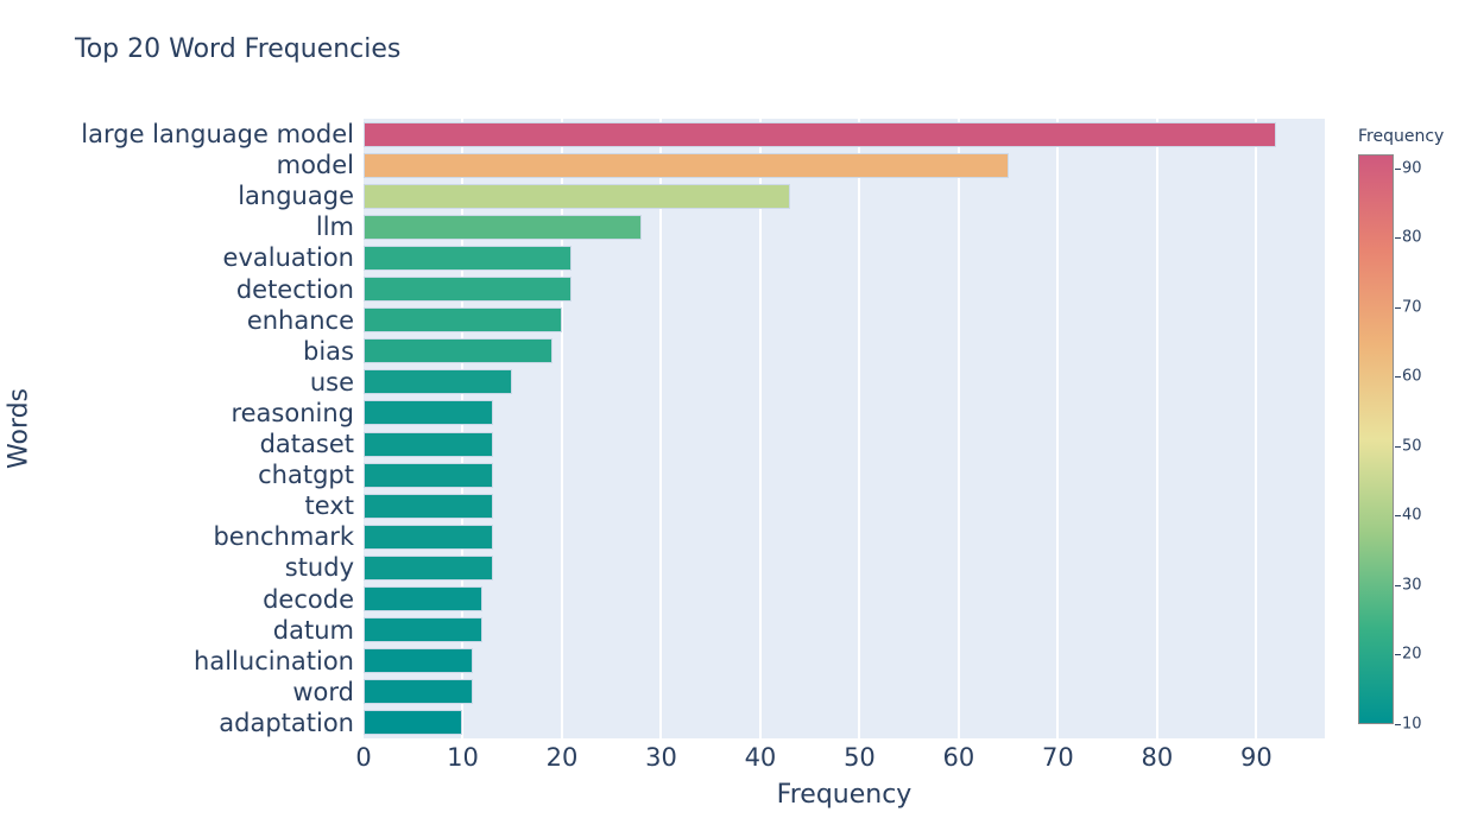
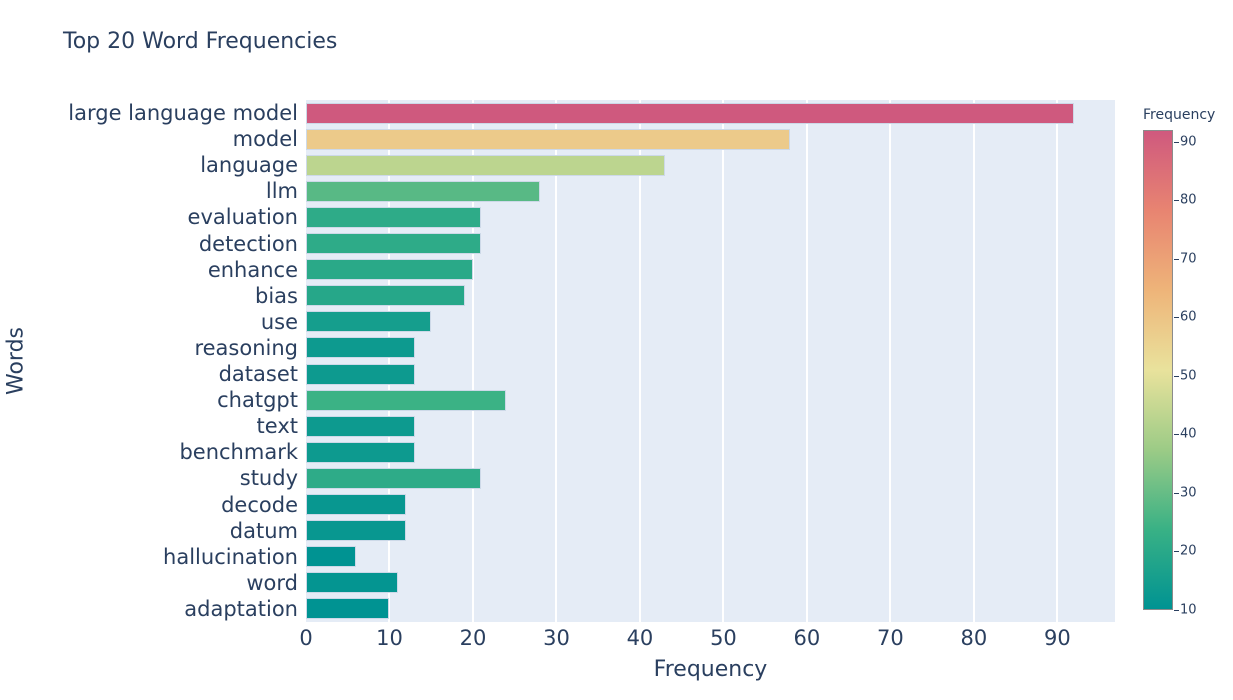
model: 65 -> 58
chatgpt: 13 -> 24
study: 13 -> 21
hallucination: 11 -> 6
